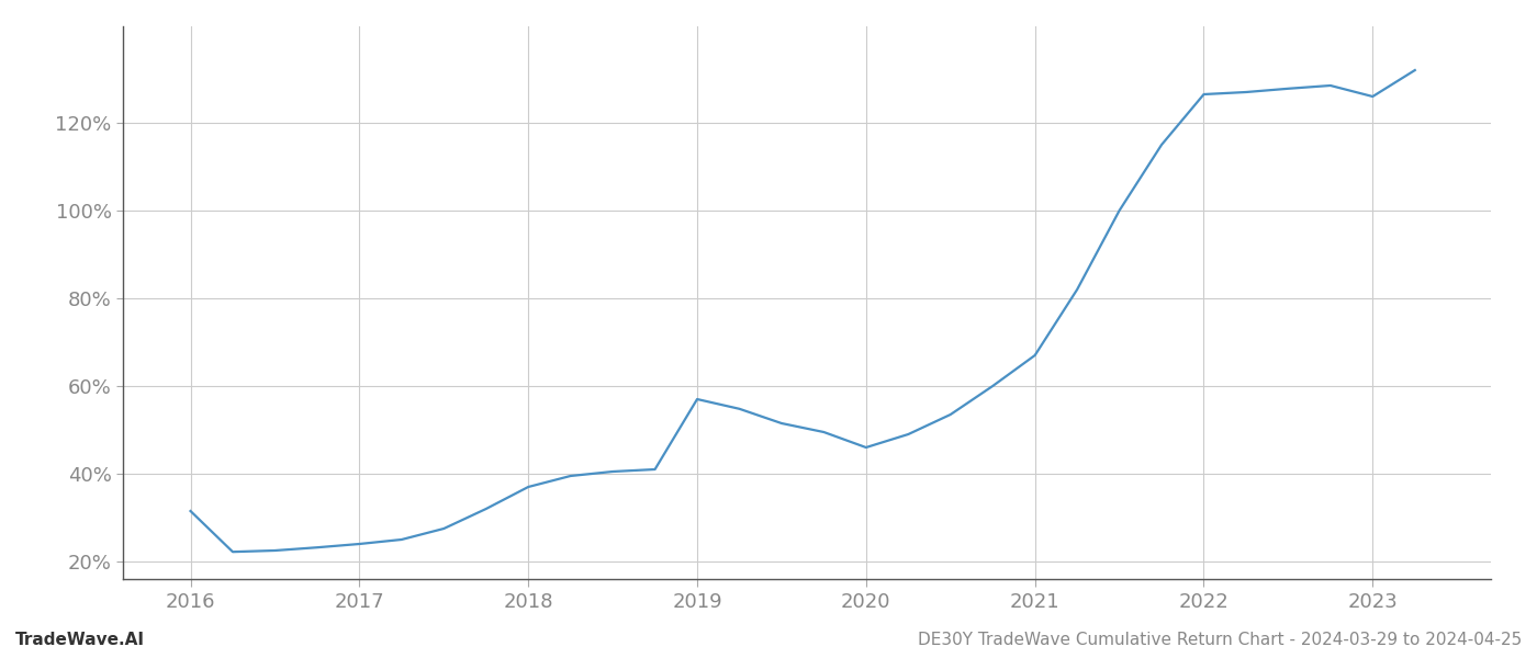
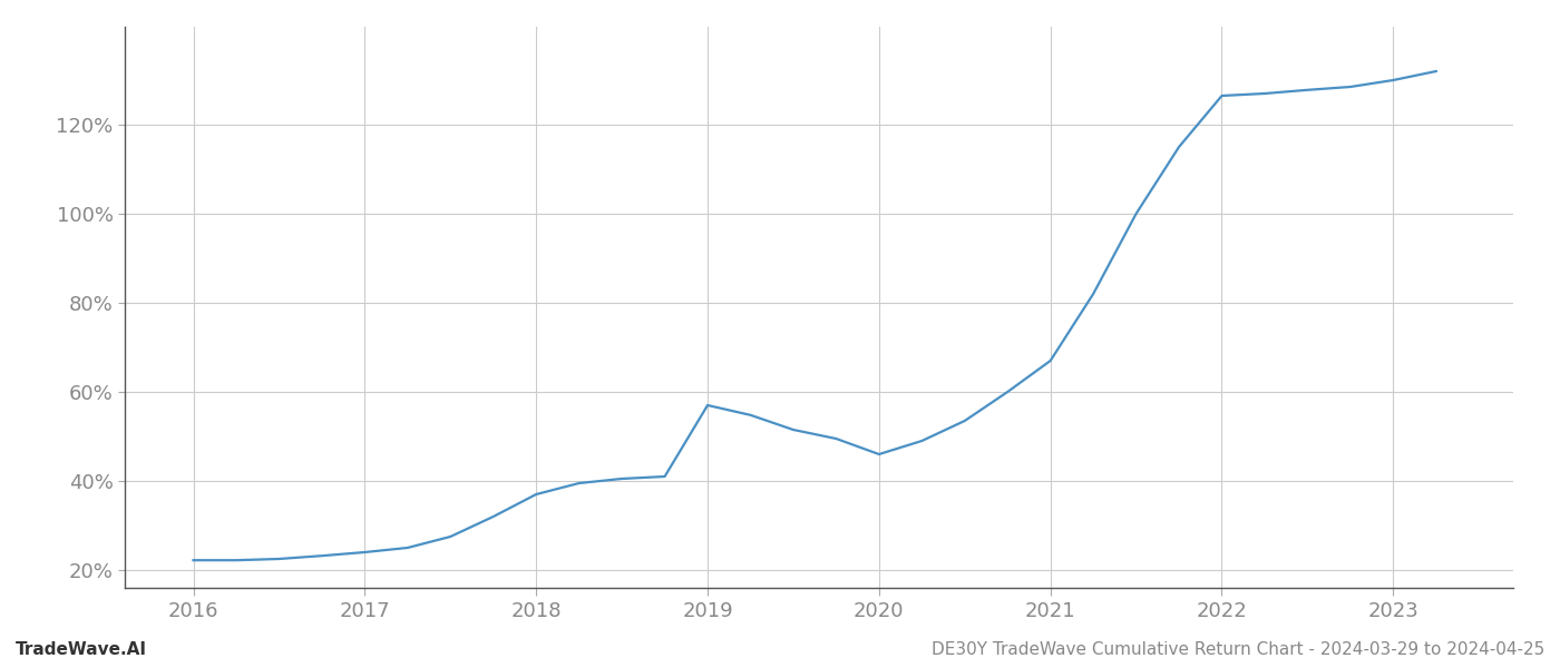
2016: 31.5% -> 22.2%
2023: 126.0% -> 130.0%
